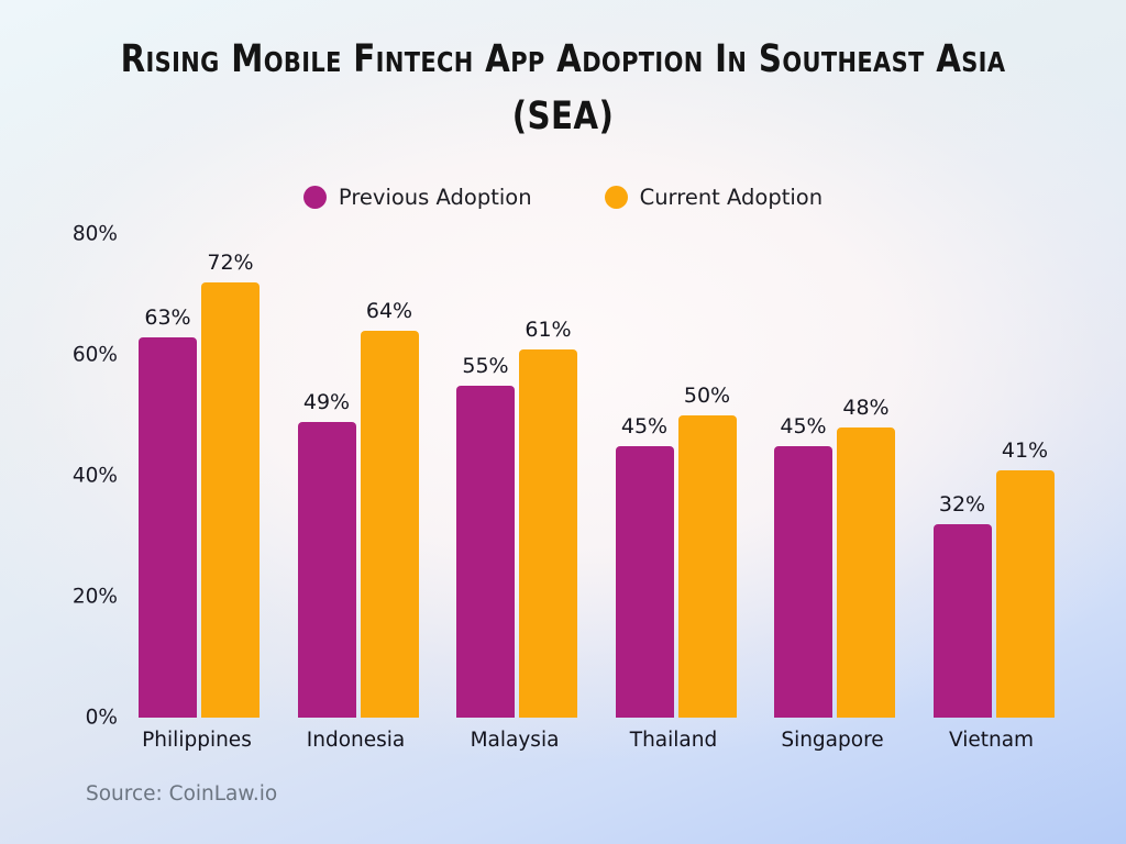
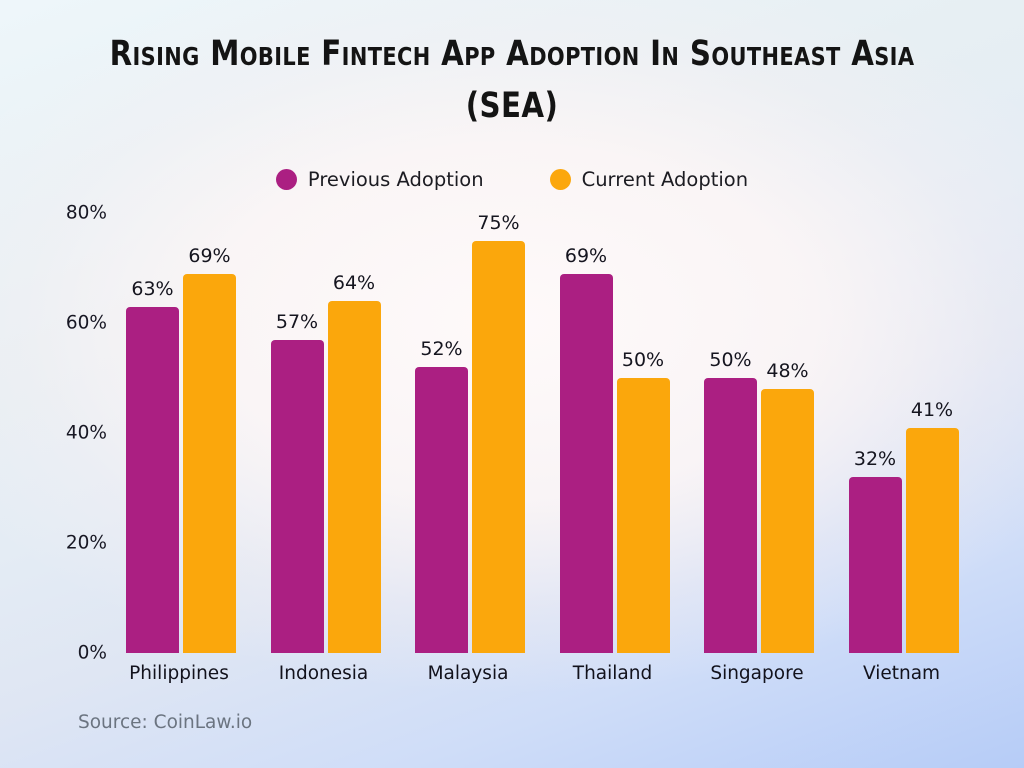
Current Adoption/Philippines: 72% -> 69%
Previous Adoption/Indonesia: 49% -> 57%
Previous Adoption/Malaysia: 55% -> 52%
Current Adoption/Malaysia: 61% -> 75%
Previous Adoption/Thailand: 45% -> 69%
Previous Adoption/Singapore: 45% -> 50%
